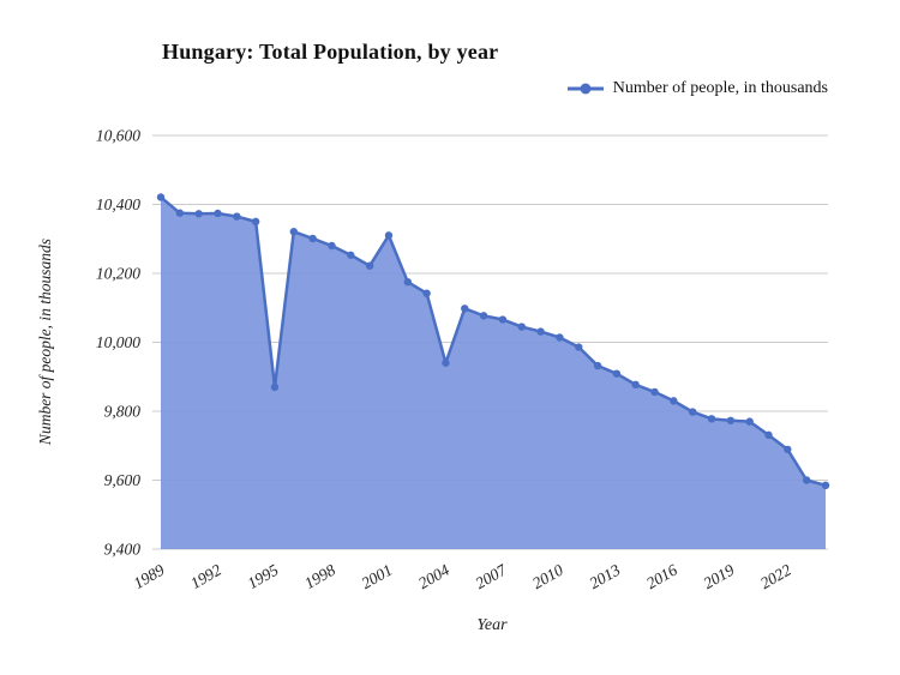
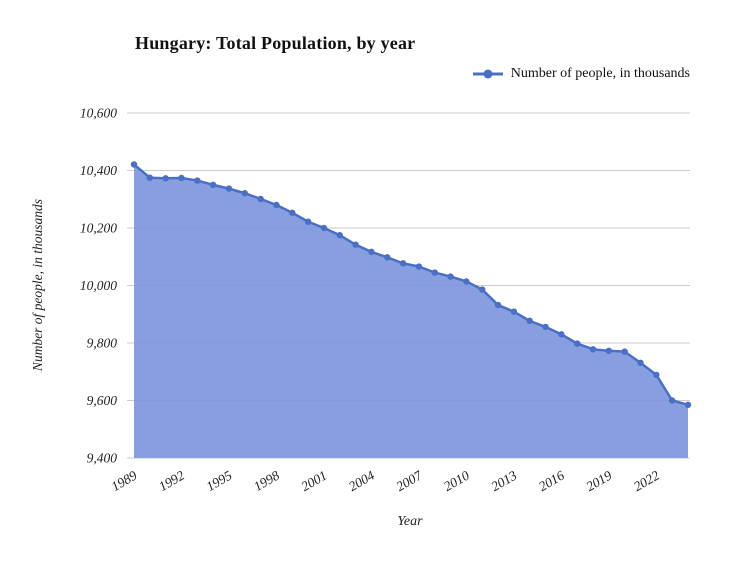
1995: 9870 -> 10340
2001: 10310 -> 10200
2004: 9940 -> 10120
